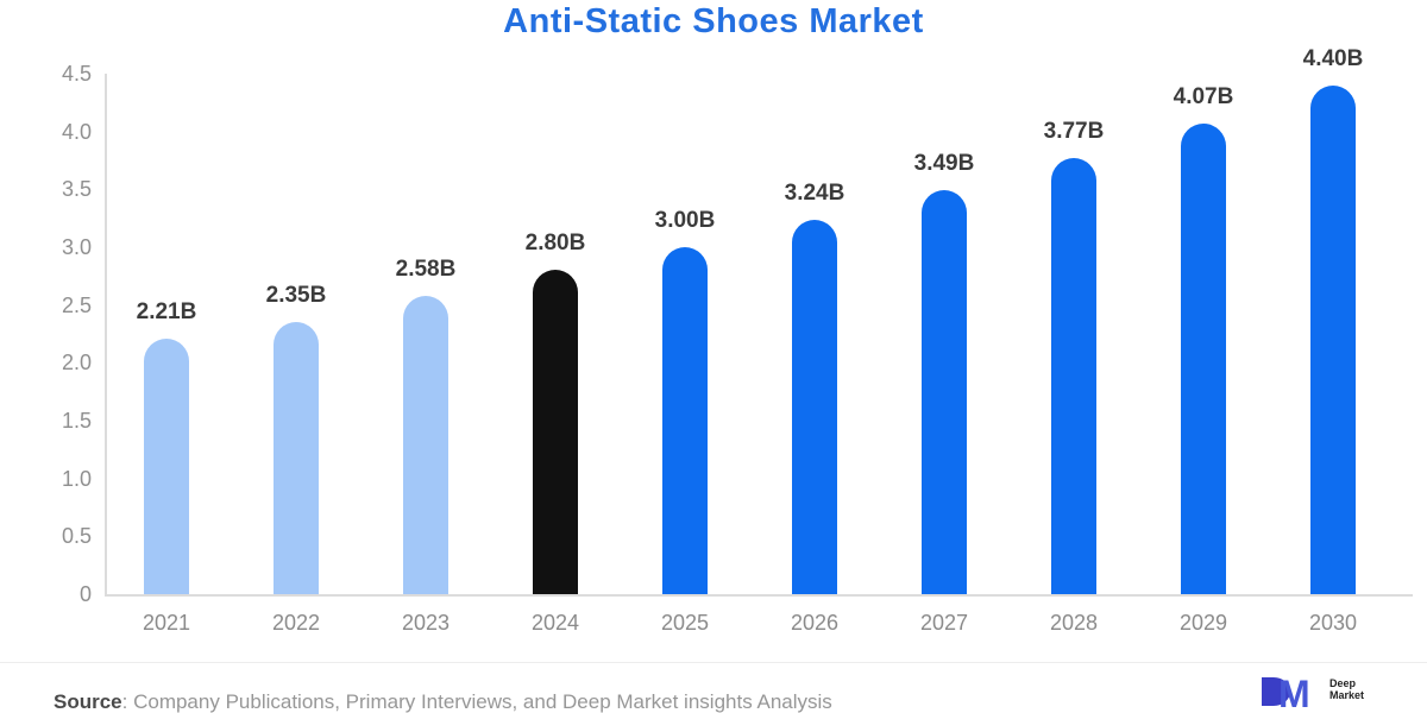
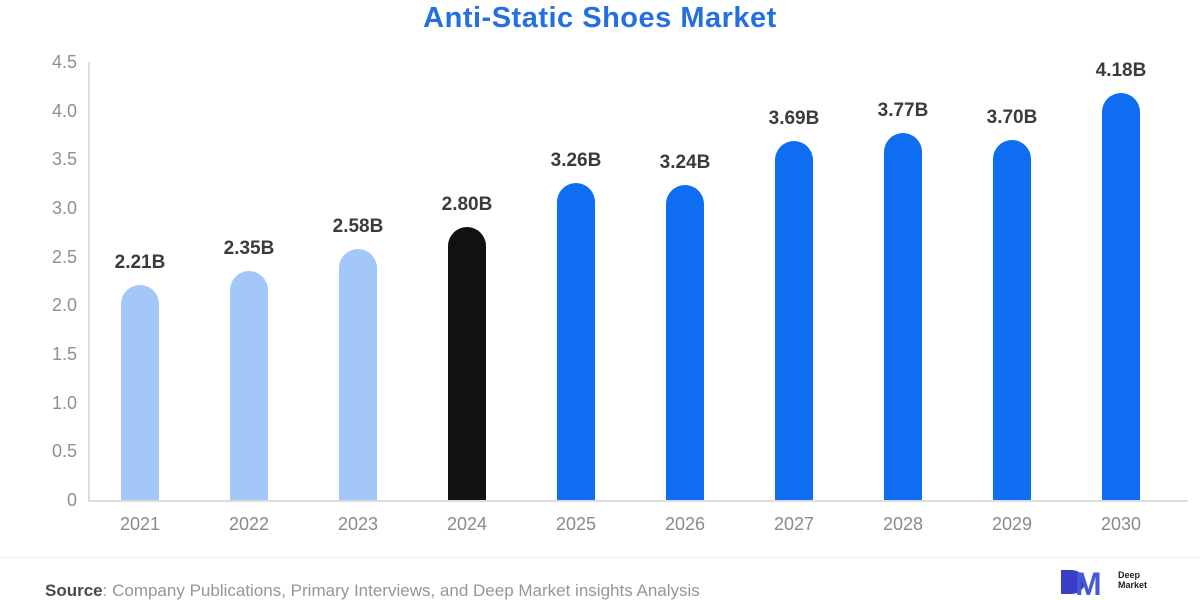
2025: 3.00B -> 3.26B
2027: 3.49B -> 3.69B
2029: 4.07B -> 3.70B
2030: 4.40B -> 4.18B
